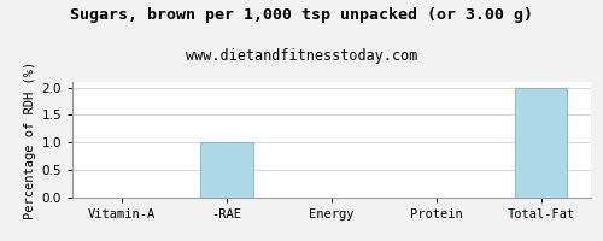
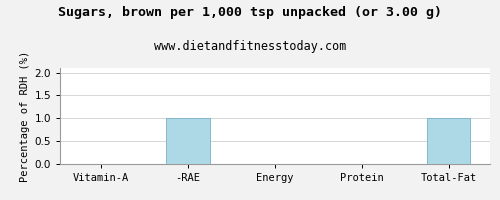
Total-Fat: 2 -> 1
